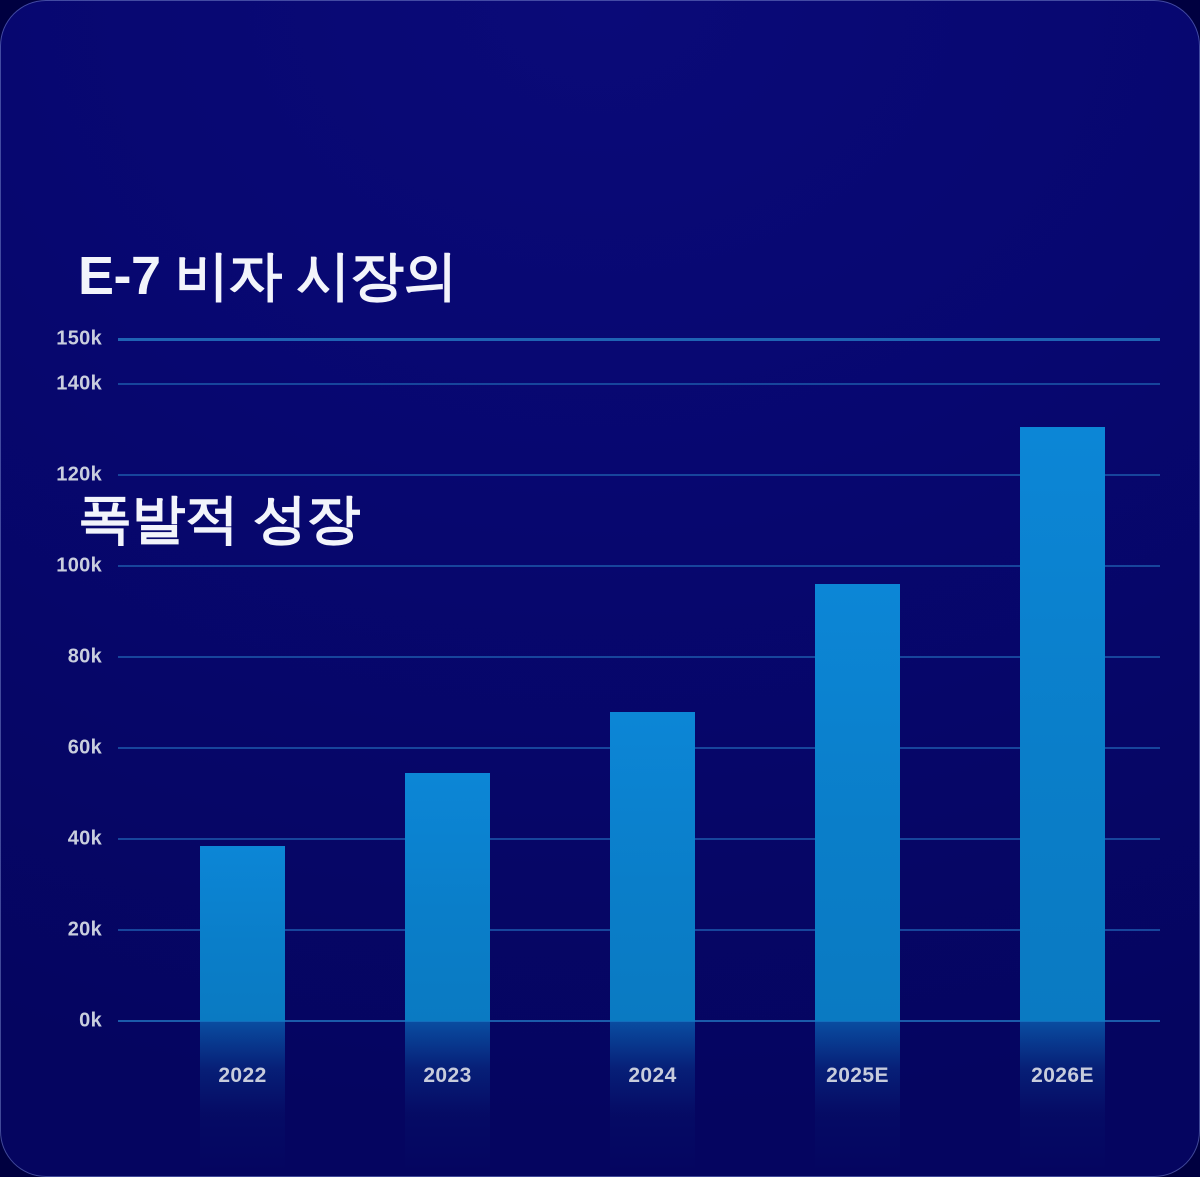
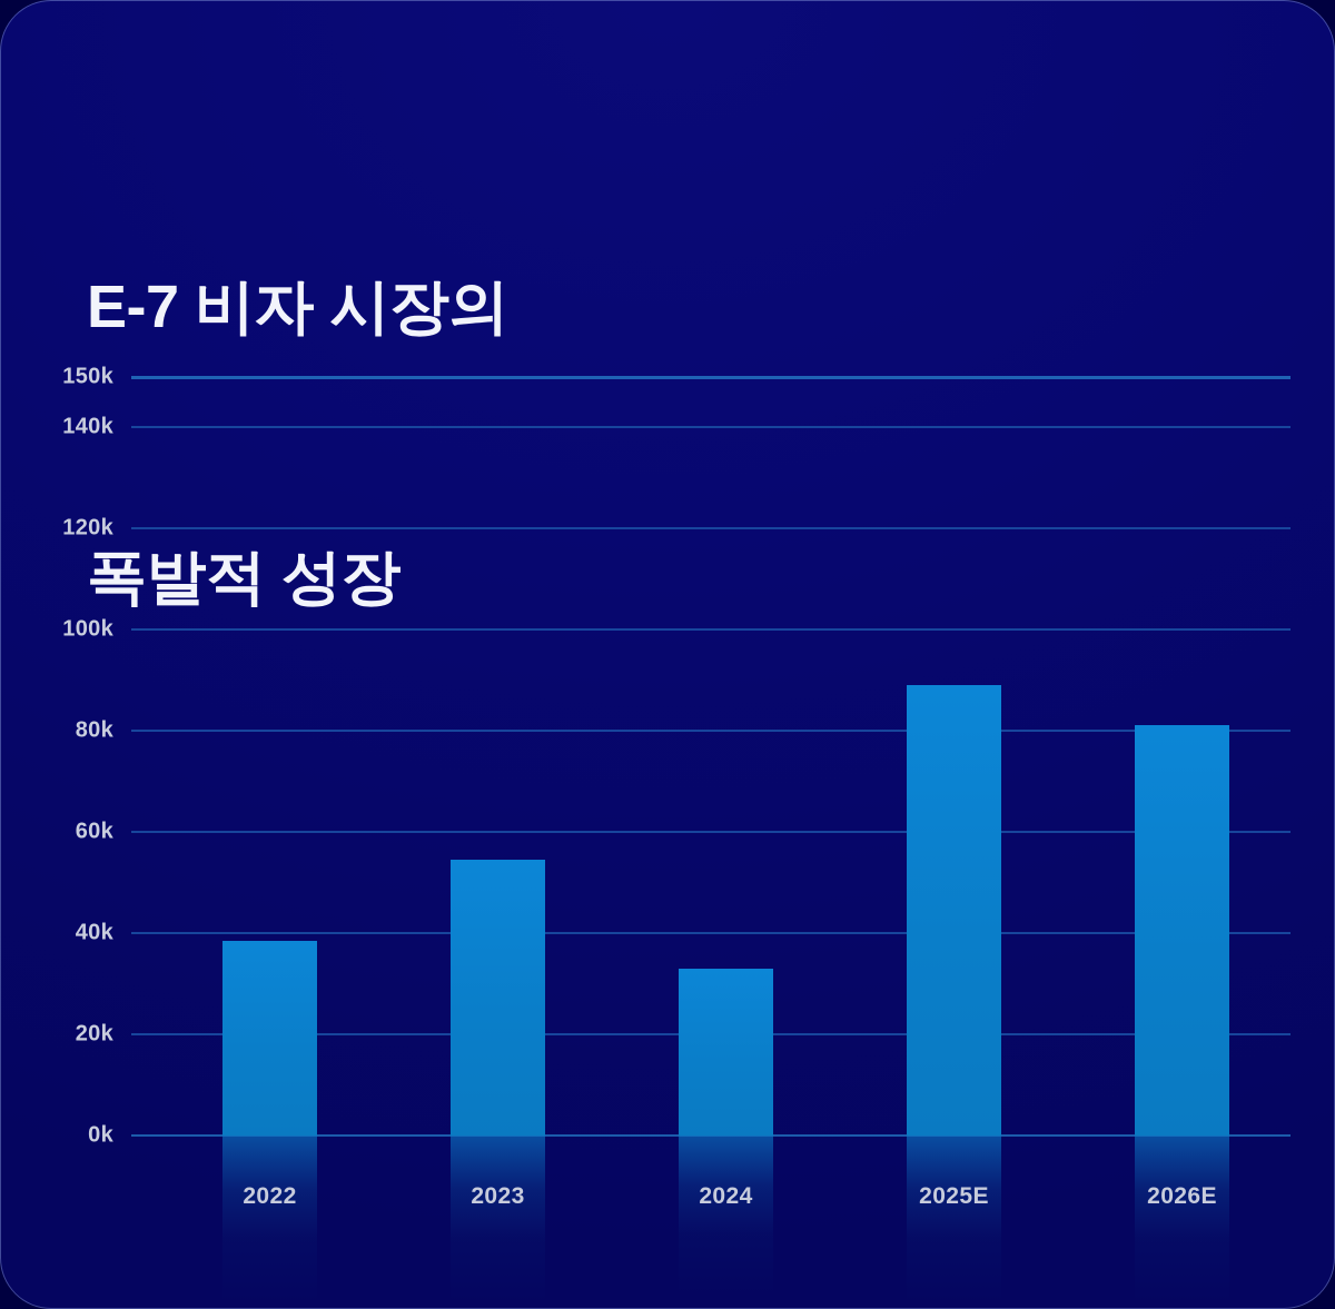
2024: 68k -> 33k
2025E: 96k -> 89k
2026E: 130k -> 81k
